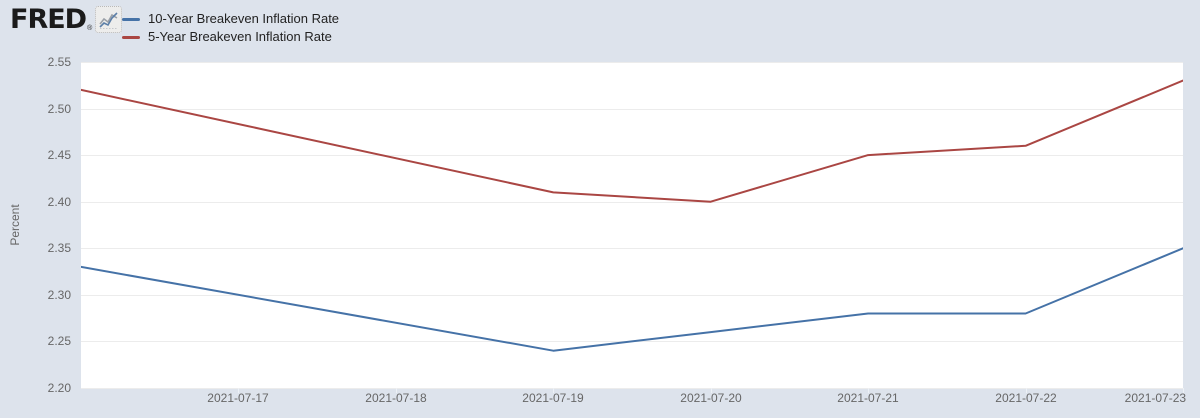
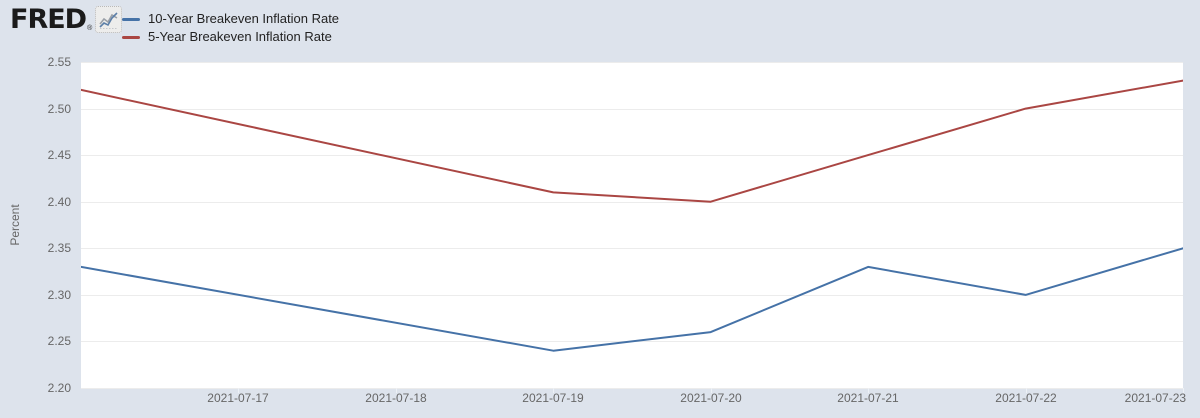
10-Year Breakeven Inflation Rate/2021-07-21: 2.28 -> 2.33
10-Year Breakeven Inflation Rate/2021-07-22: 2.28 -> 2.30
5-Year Breakeven Inflation Rate/2021-07-22: 2.46 -> 2.50
